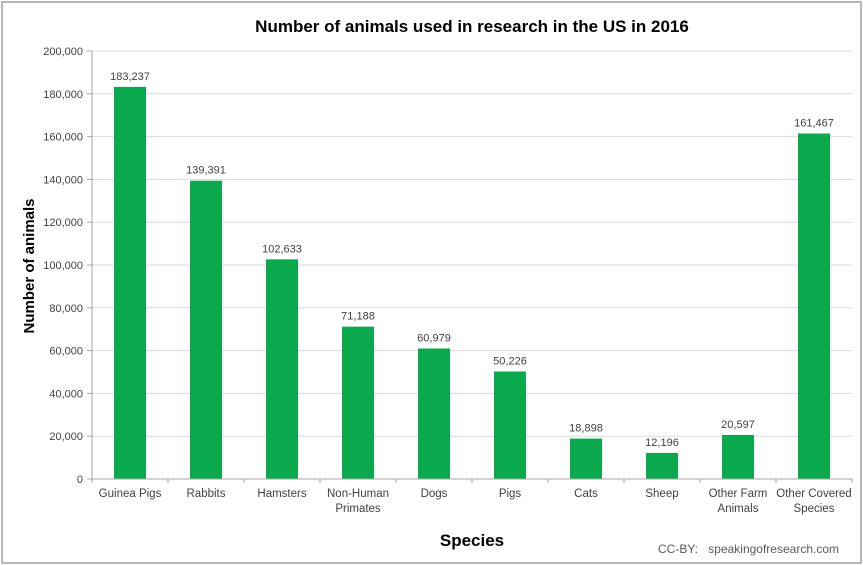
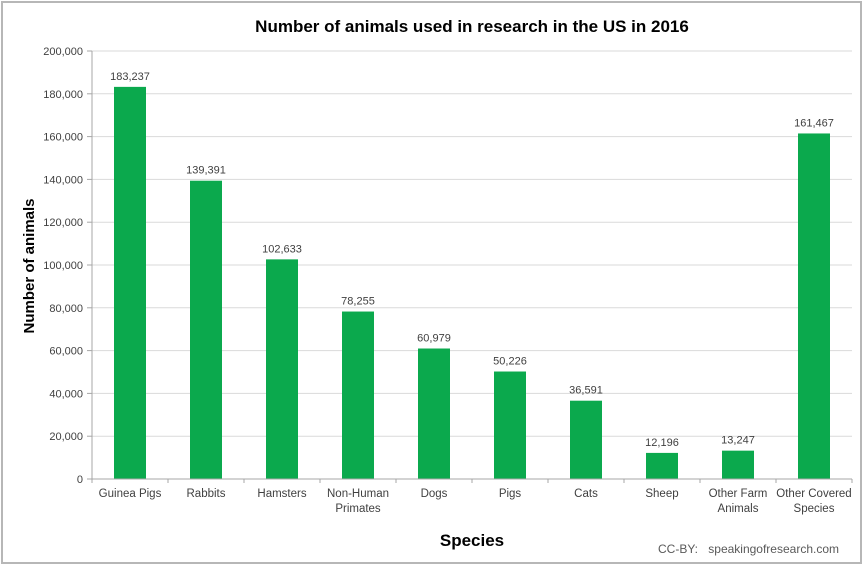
Non-Human Primates: 71,188 -> 78,255
Cats: 18,898 -> 36,591
Other Farm Animals: 20,597 -> 13,247
